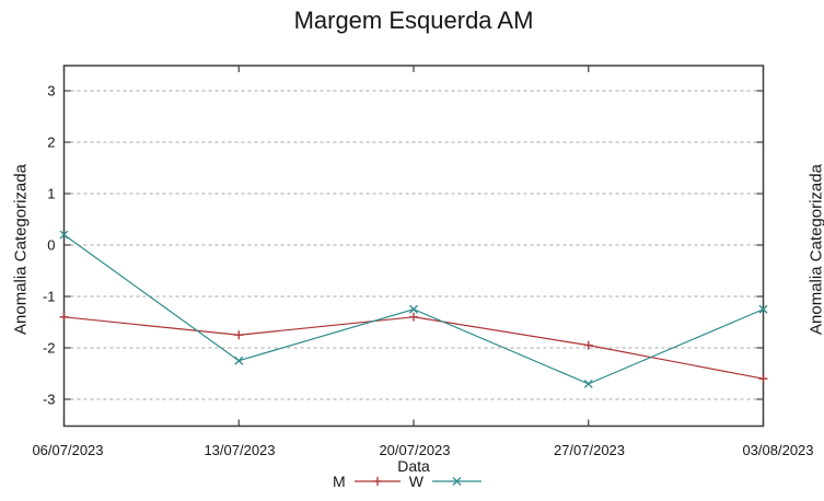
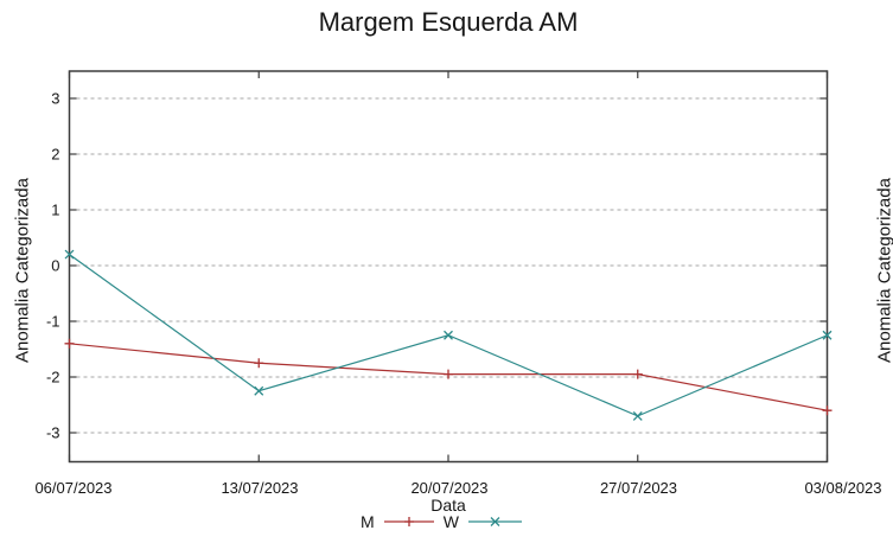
M/20/07/2023: -1.4 -> -1.9
